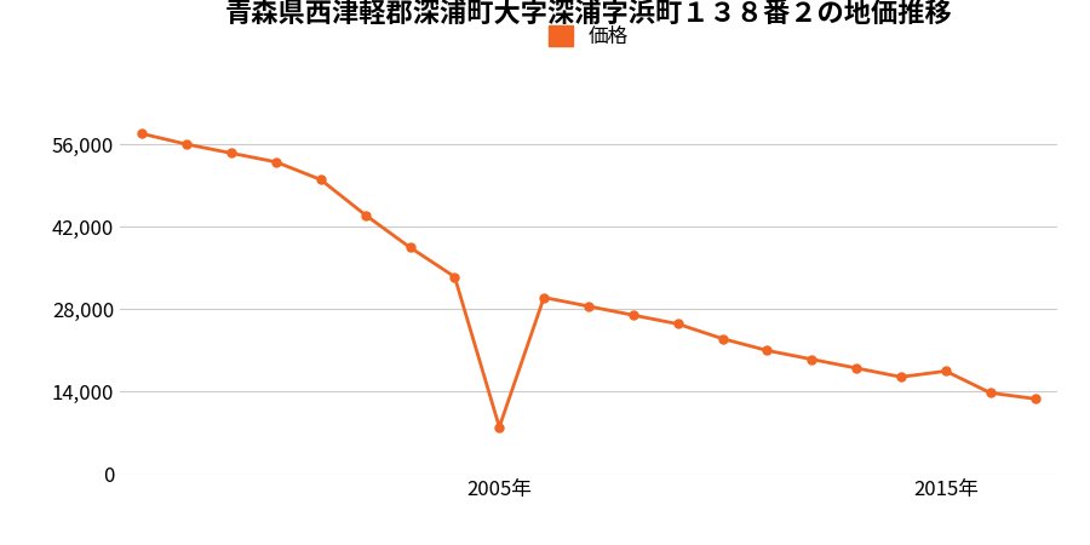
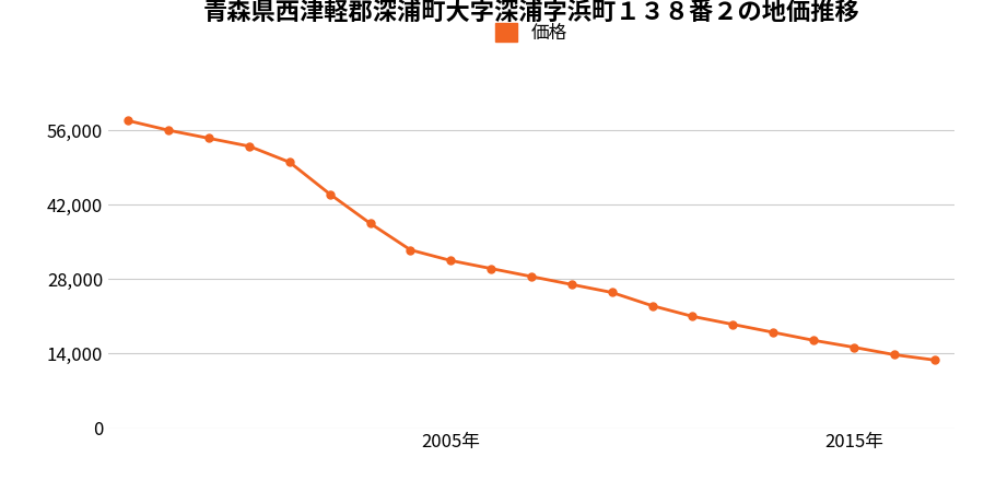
2005年: 8,000 -> 31,500
2015年: 17,500 -> 15,200
